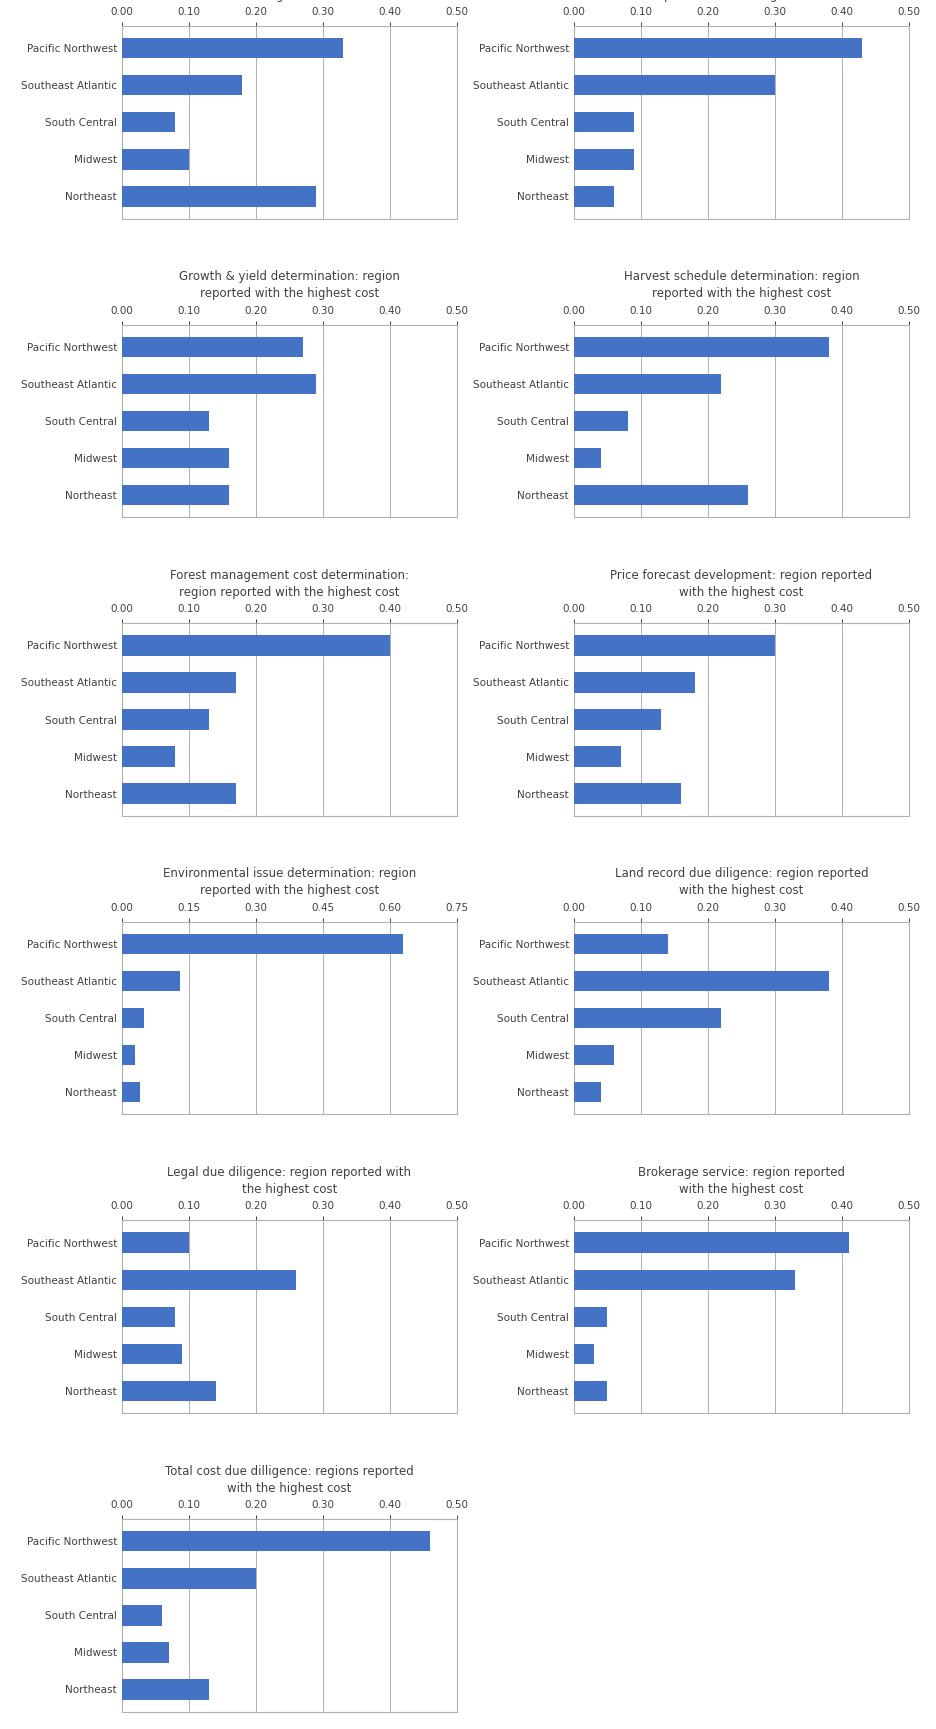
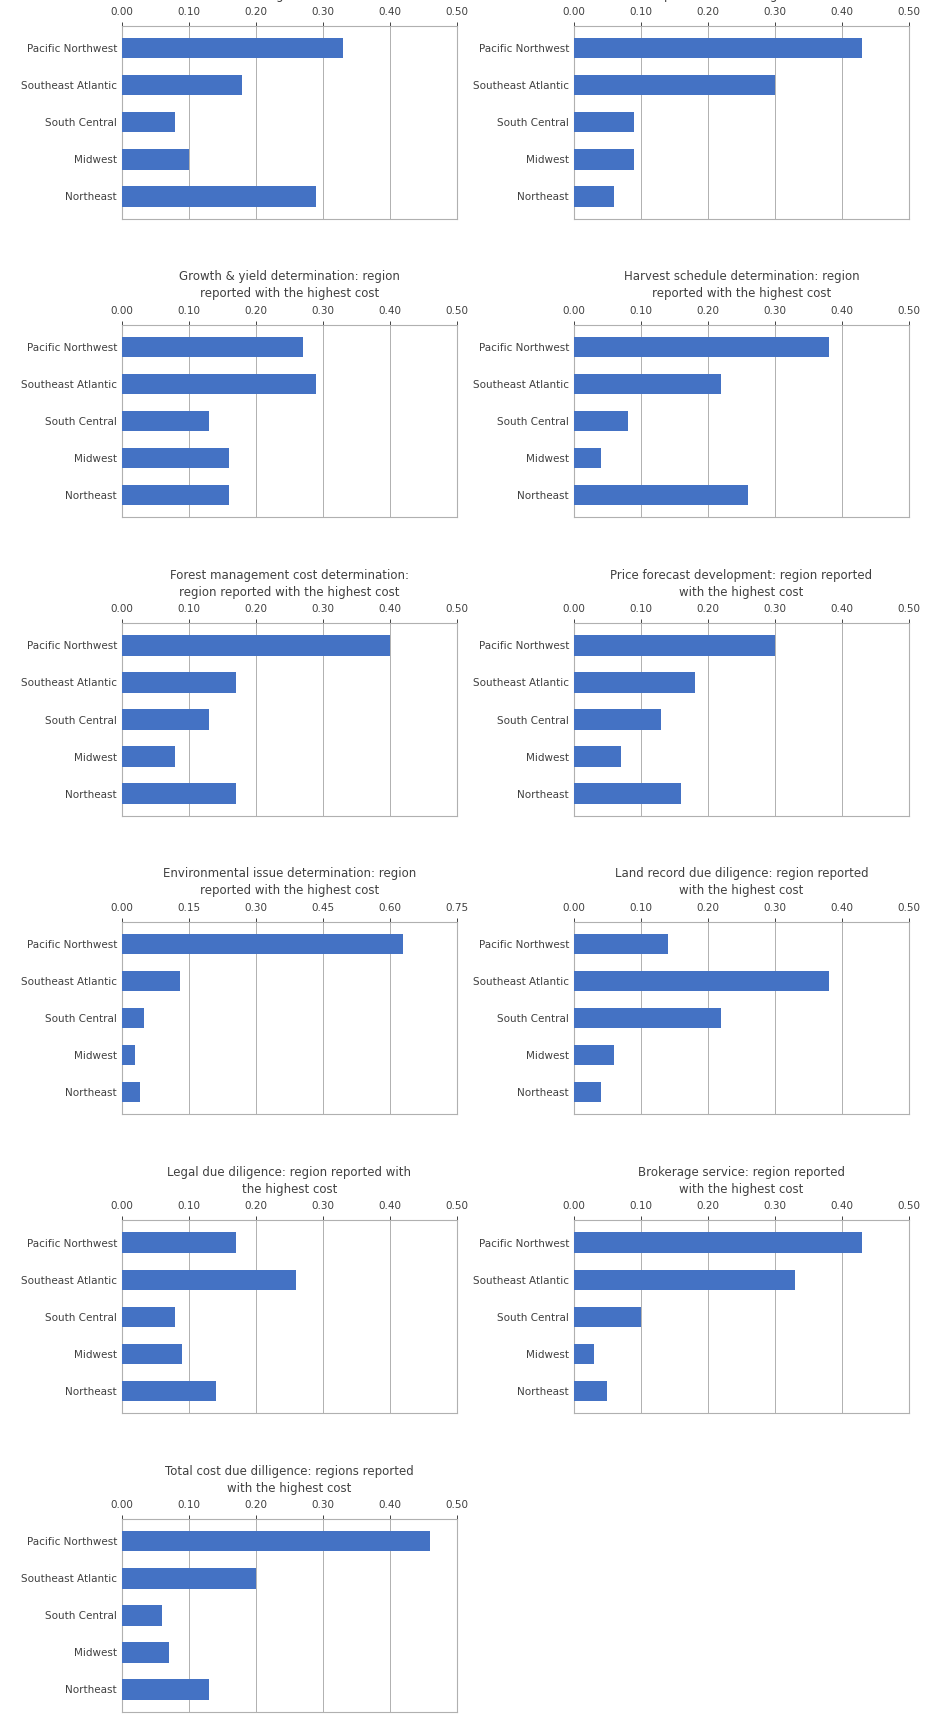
Legal due diligence: region reported with the highest cost/Pacific Northwest: 0.10 -> 0.17
Brokerage service: region reported with the highest cost/Pacific Northwest: 0.41 -> 0.43
Brokerage service: region reported with the highest cost/South Central: 0.05 -> 0.10
